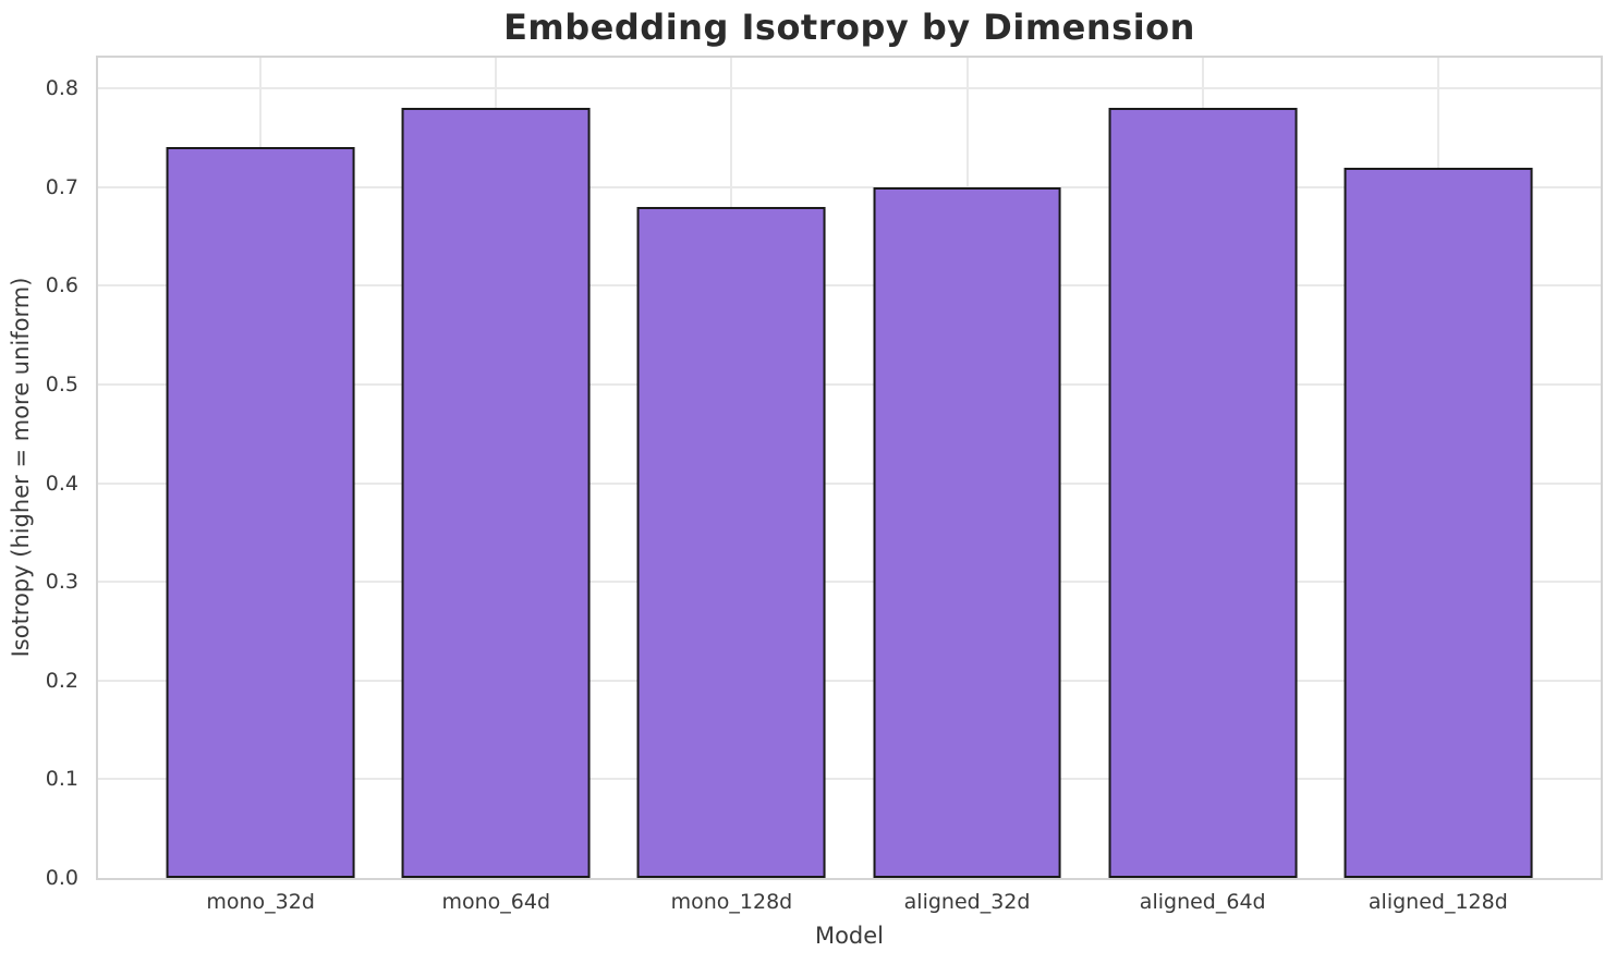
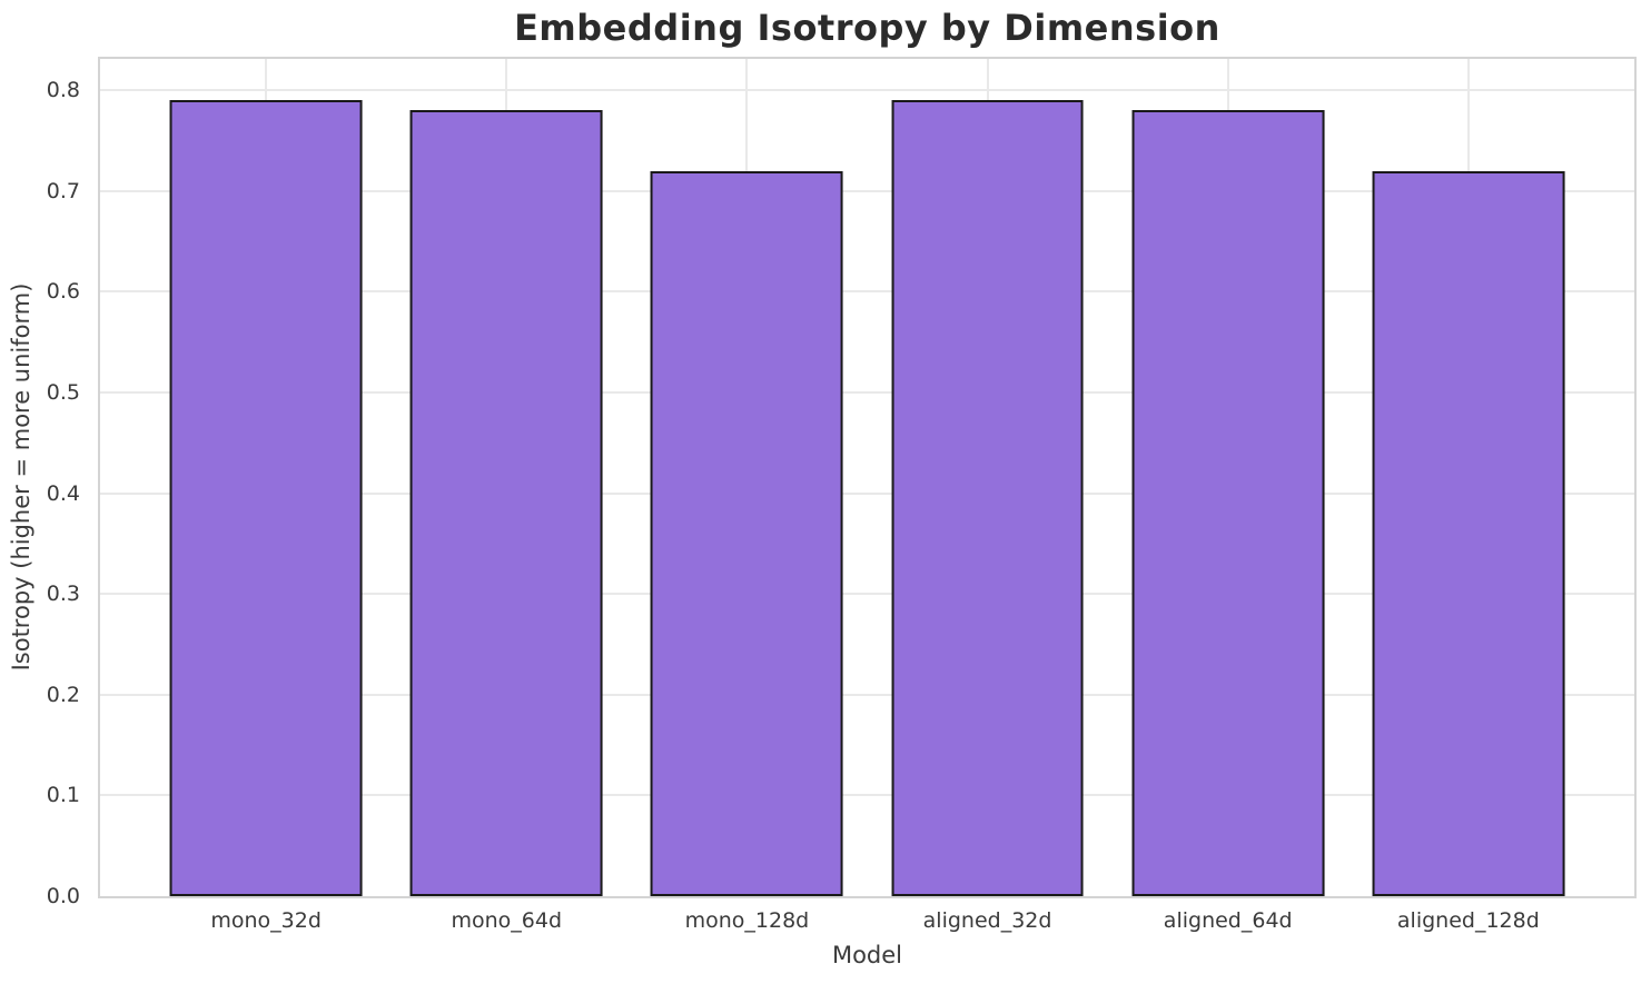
mono_32d: 0.74 -> 0.79
mono_128d: 0.68 -> 0.72
aligned_32d: 0.70 -> 0.79
